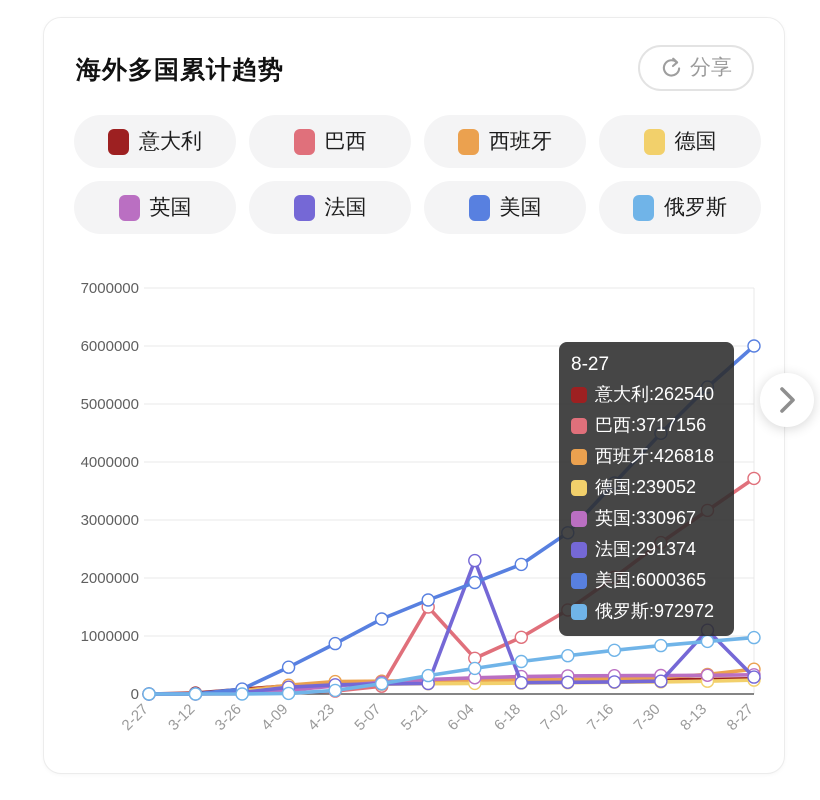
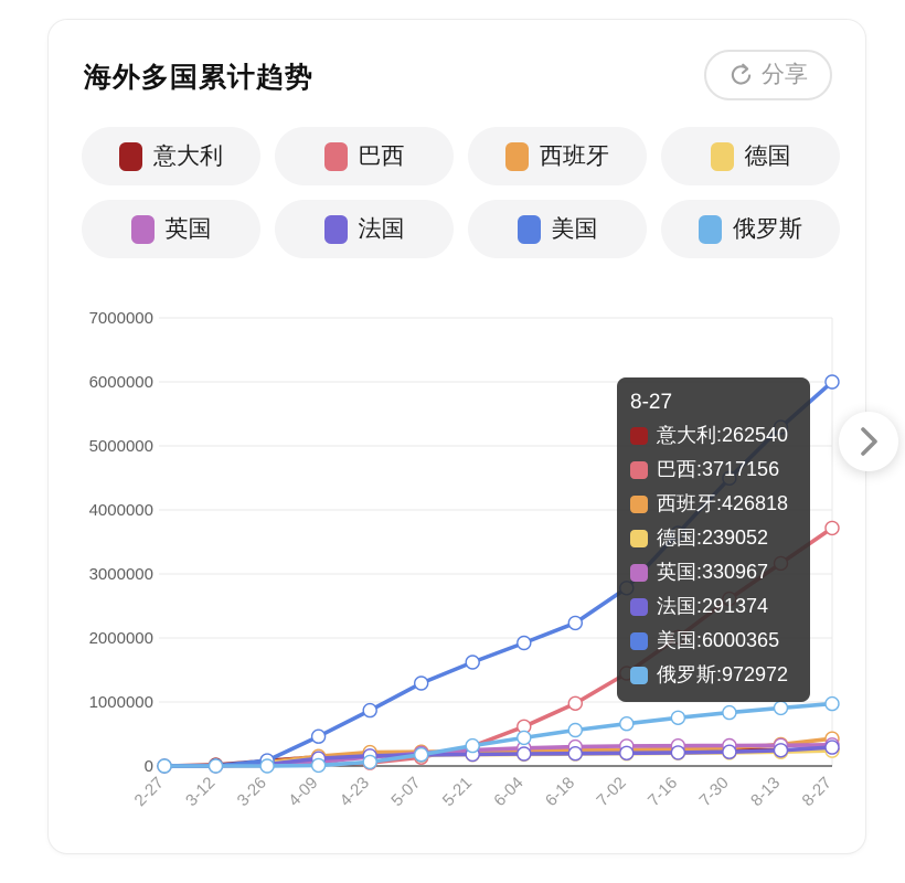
巴西/5-21: 1500000 -> 300000
法国/6-04: 2300000 -> 200000
法国/8-13: 1100000 -> 200000
